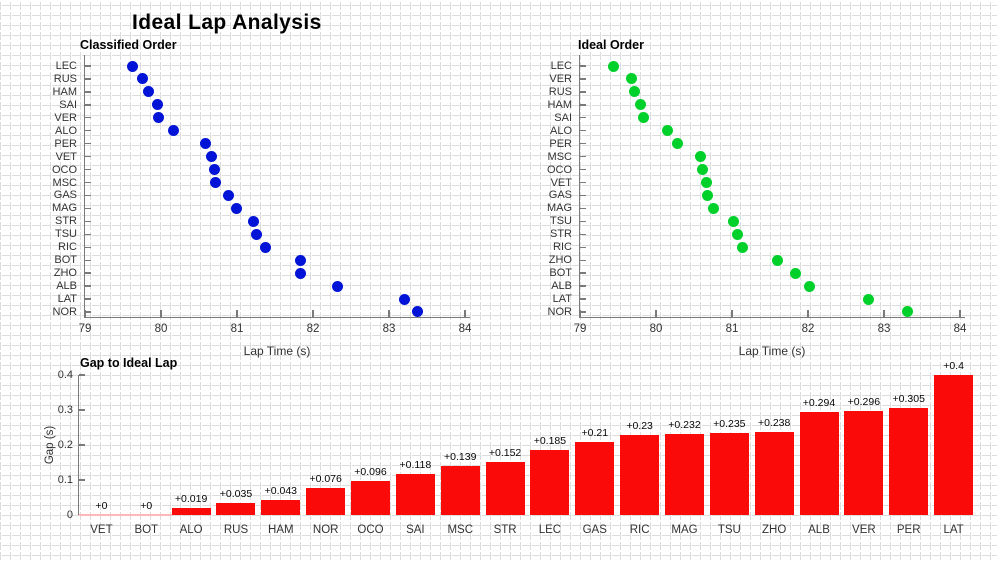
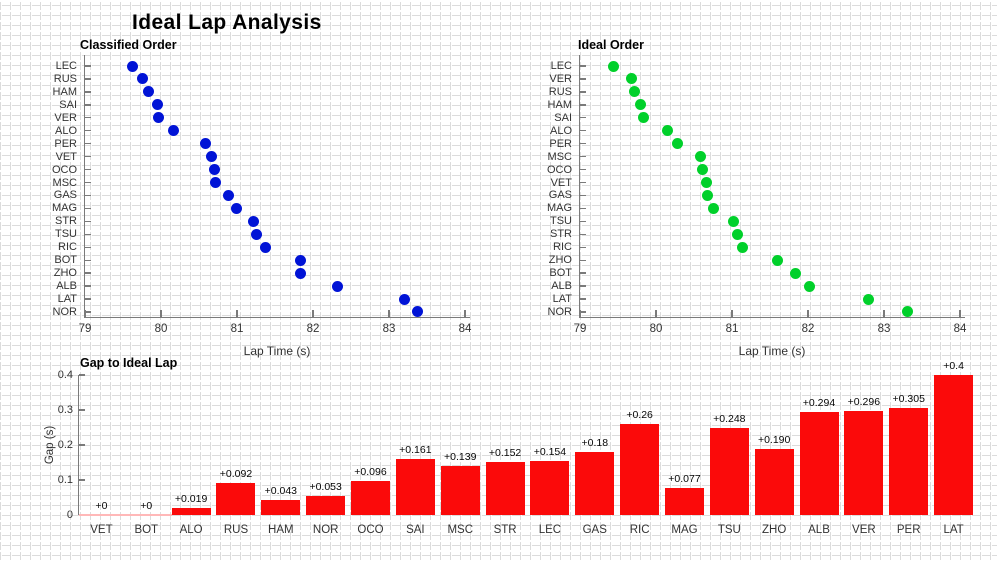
Gap to Ideal Lap/RUS: +0.035 -> +0.092
Gap to Ideal Lap/NOR: +0.076 -> +0.053
Gap to Ideal Lap/SAI: +0.118 -> +0.161
Gap to Ideal Lap/LEC: +0.185 -> +0.154
Gap to Ideal Lap/GAS: +0.21 -> +0.18
Gap to Ideal Lap/RIC: +0.23 -> +0.26
Gap to Ideal Lap/MAG: +0.232 -> +0.077
Gap to Ideal Lap/TSU: +0.235 -> +0.248
Gap to Ideal Lap/ZHO: +0.238 -> +0.190
